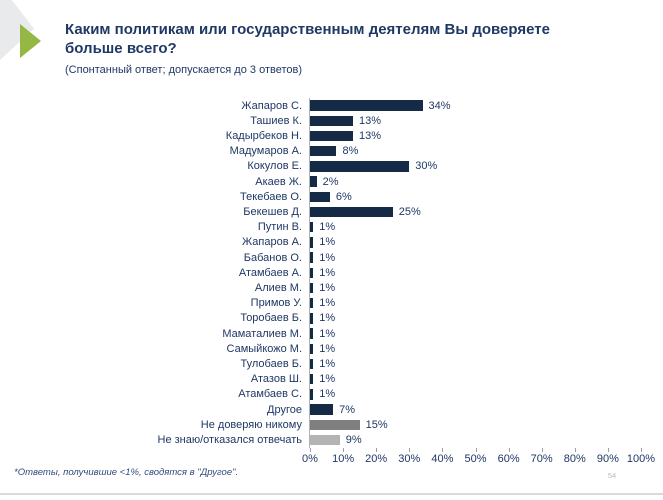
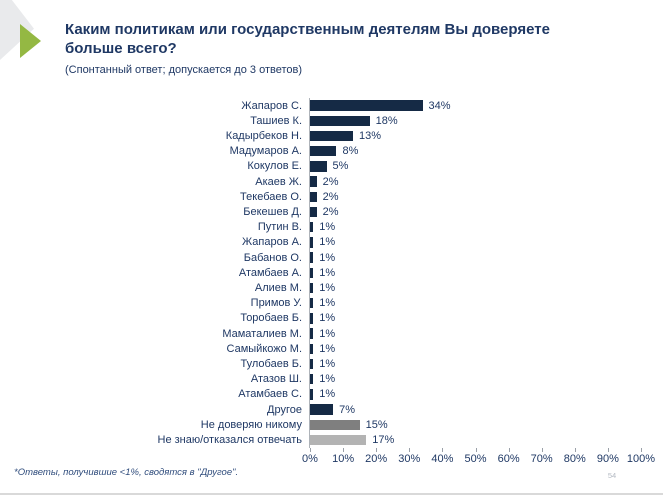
Ташиев К.: 13% -> 18%
Кокулов Е.: 30% -> 5%
Текебаев О.: 6% -> 2%
Бекешев Д.: 25% -> 2%
Не знаю/отказался отвечать: 9% -> 17%
